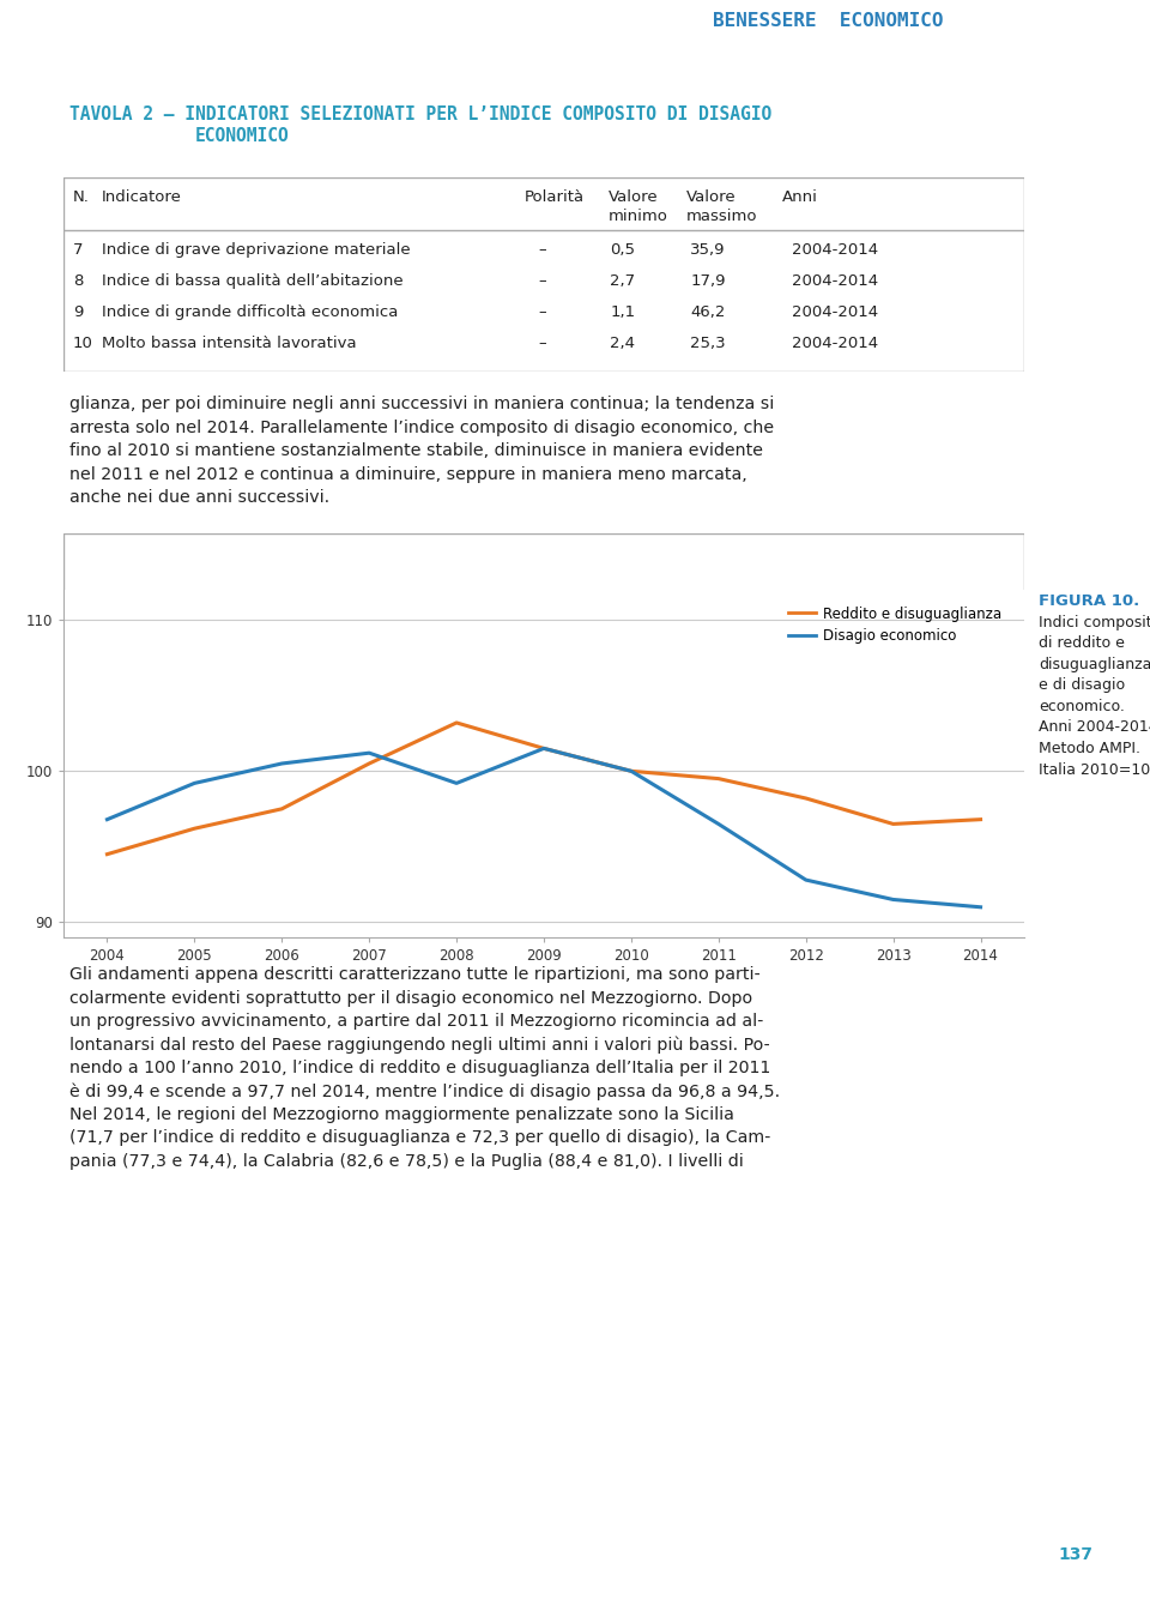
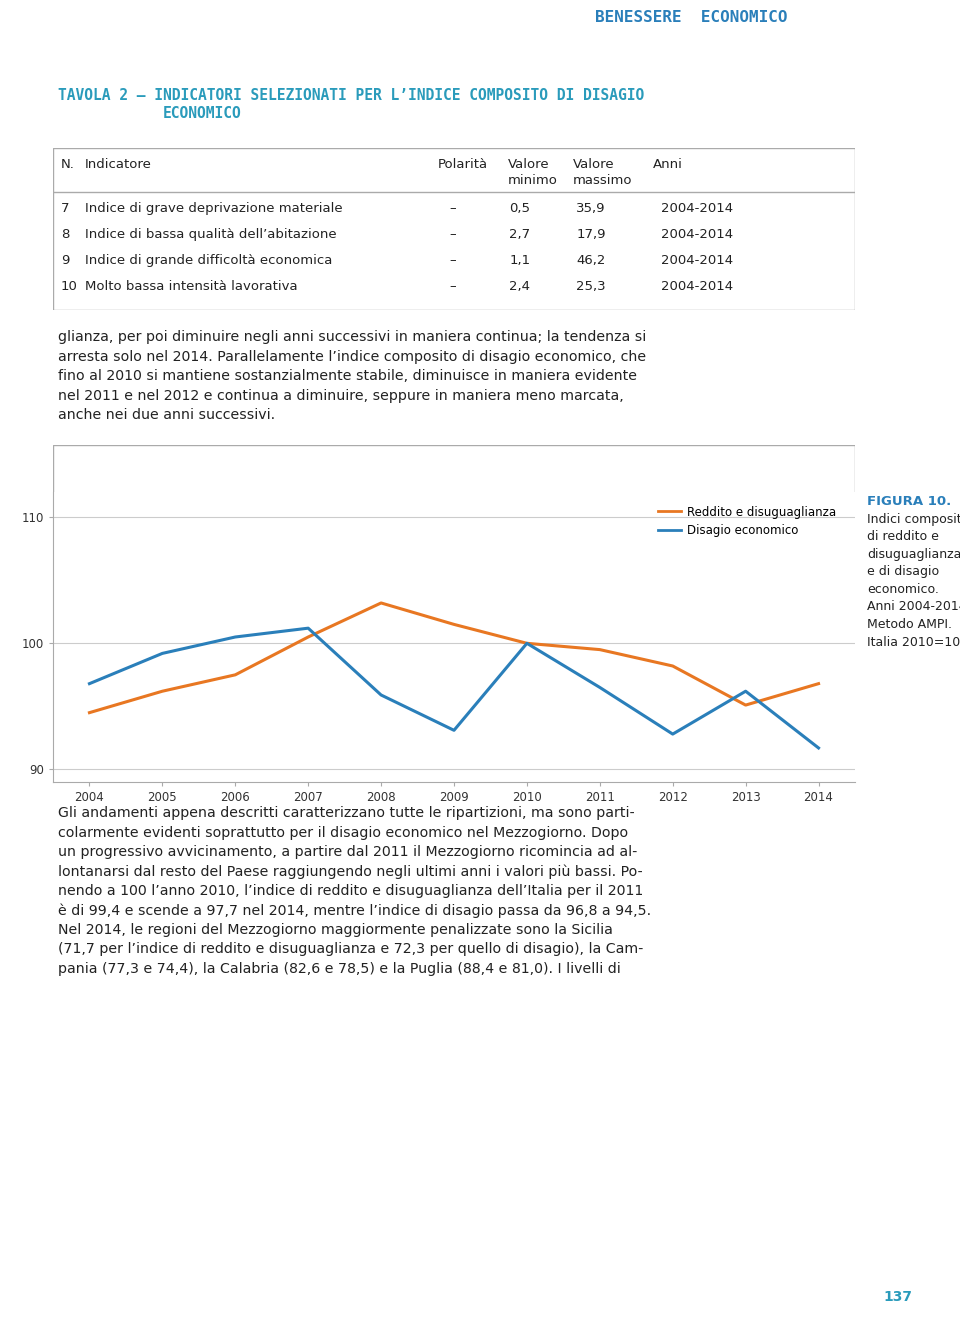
Disagio economico/2008: 99.2 -> 95.9
Disagio economico/2009: 101.5 -> 93.1
Reddito e disuguaglianza/2013: 96.5 -> 95.1
Disagio economico/2013: 91.5 -> 96.2
Disagio economico/2014: 91.0 -> 91.7
